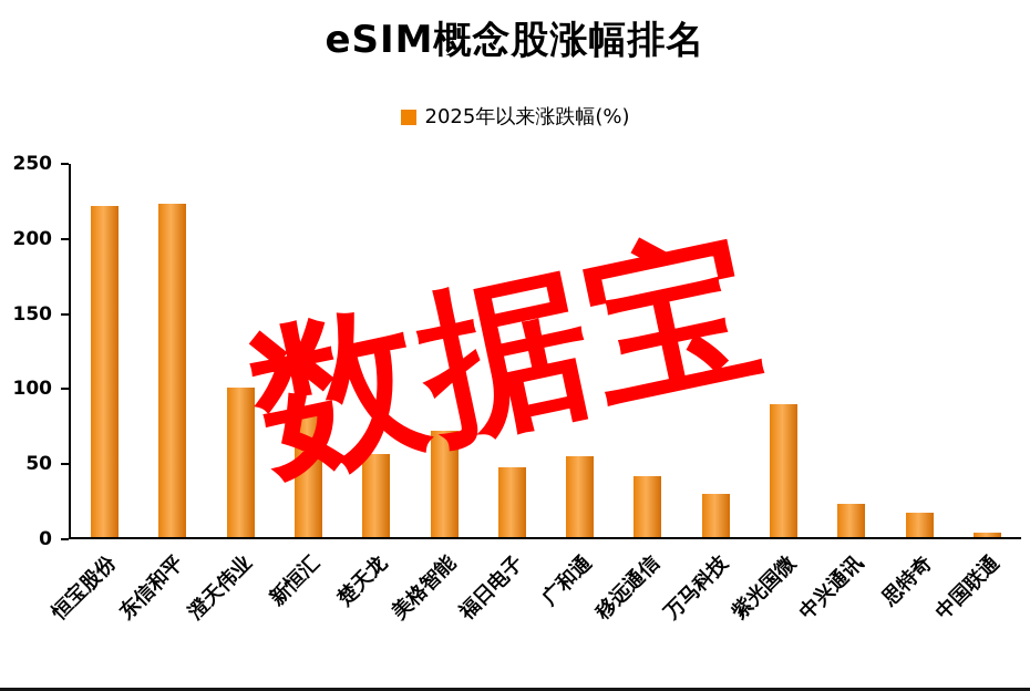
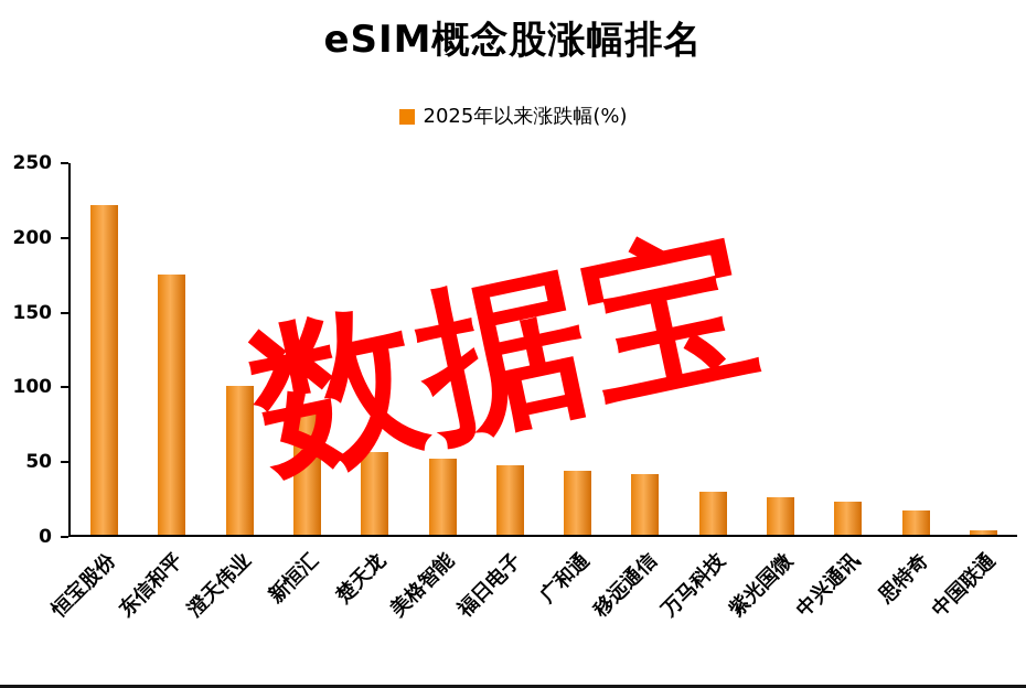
东信和平: 223 -> 175
美格智能: 71 -> 51
广和通: 54 -> 43
紫光国微: 89 -> 25
